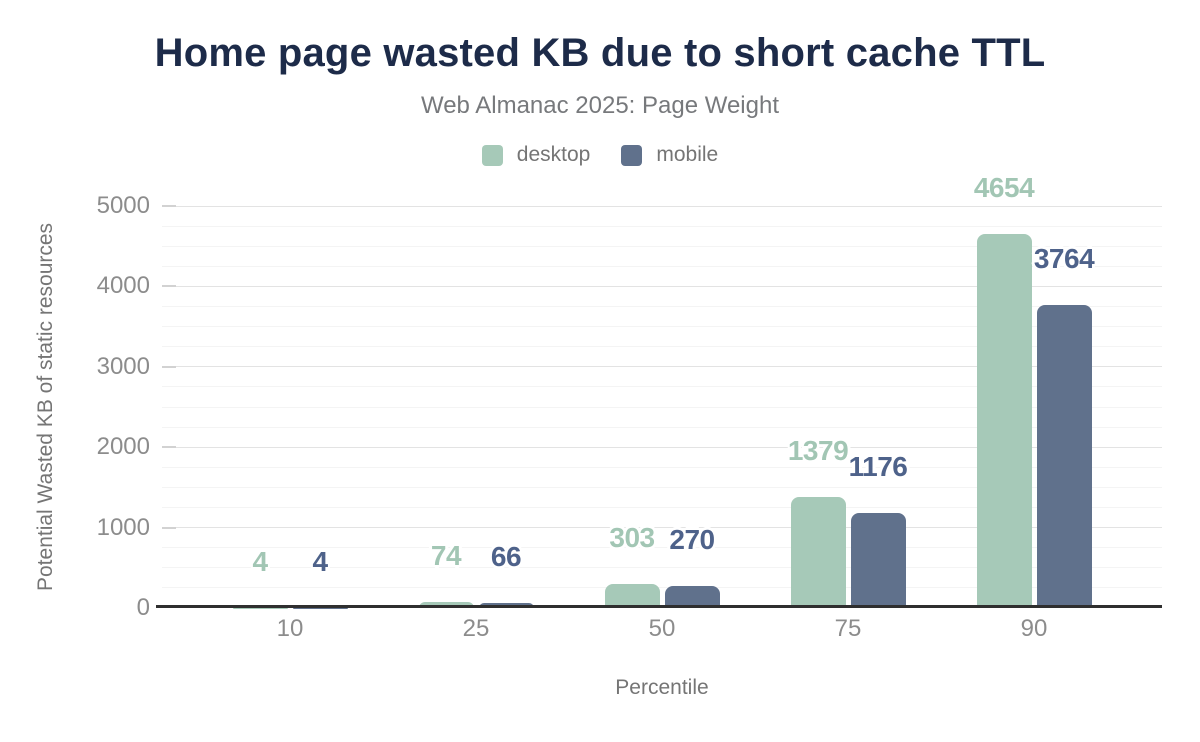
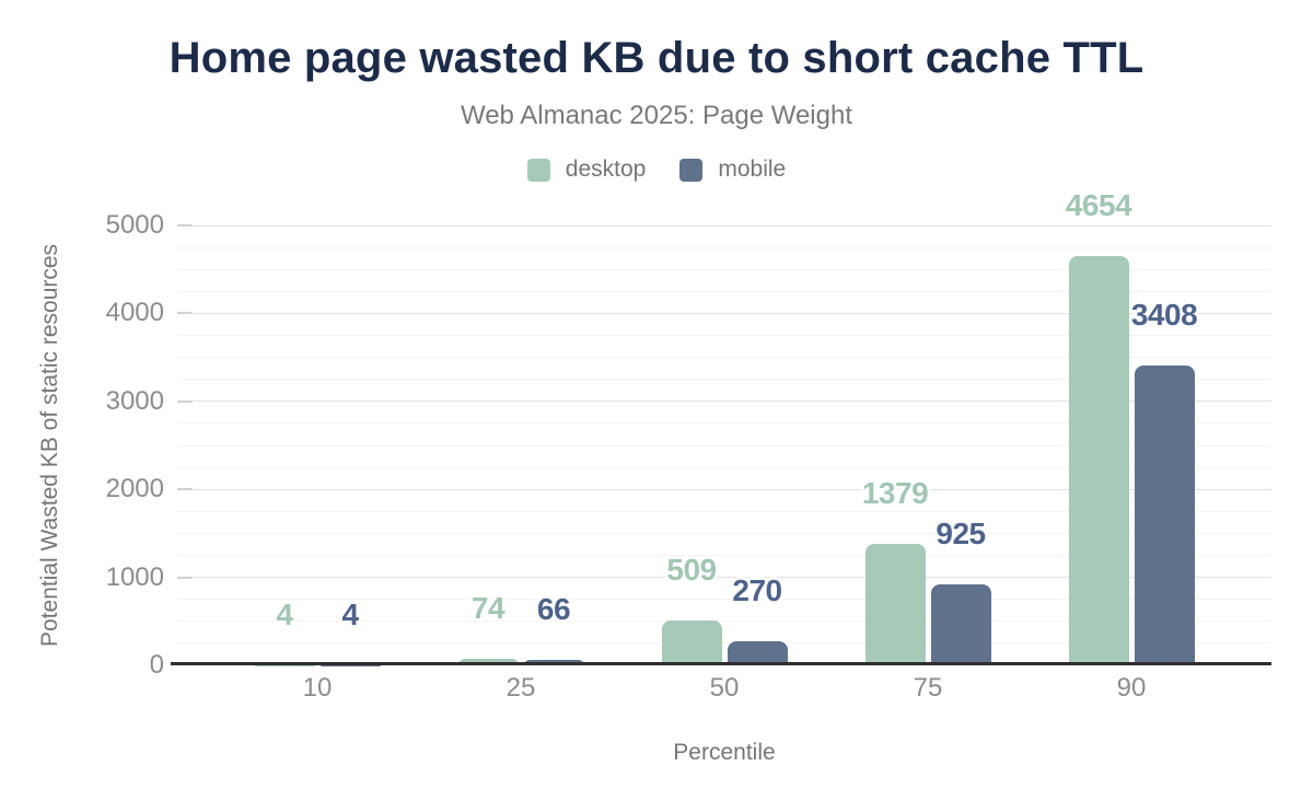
desktop/50: 303 -> 509
mobile/75: 1176 -> 925
mobile/90: 3764 -> 3408
